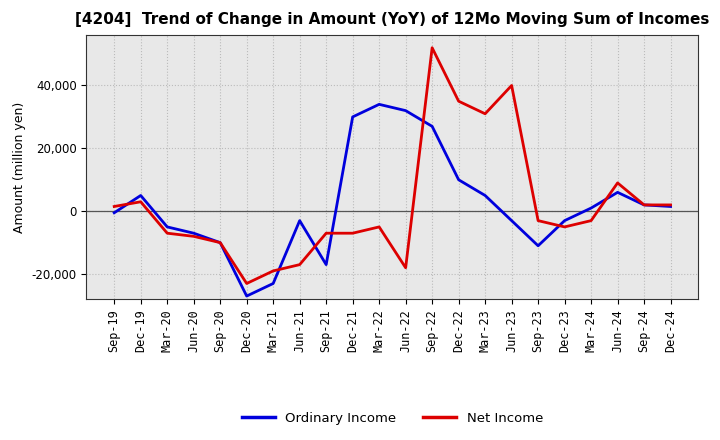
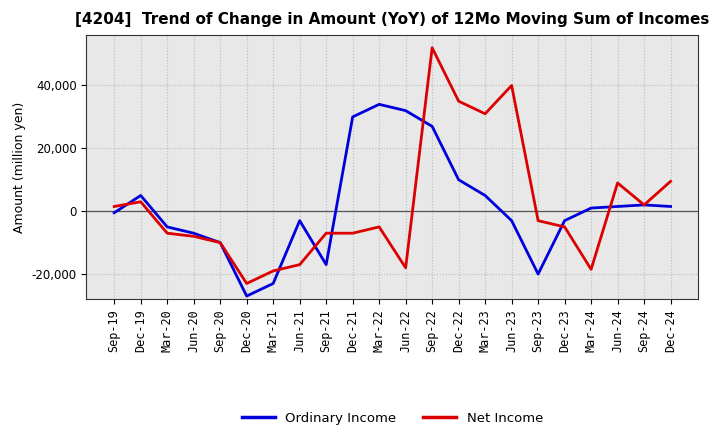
Ordinary Income/Sep-23: -11,000 -> -20,000
Net Income/Mar-24: -3,000 -> -18,500
Ordinary Income/Jun-24: 6,000 -> 1,500
Net Income/Dec-24: 2,000 -> 9,500
